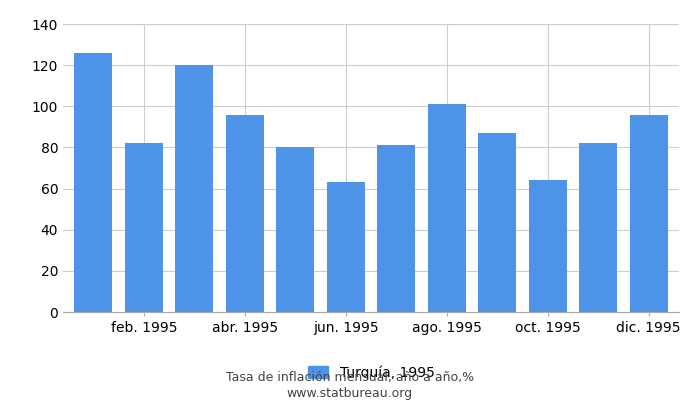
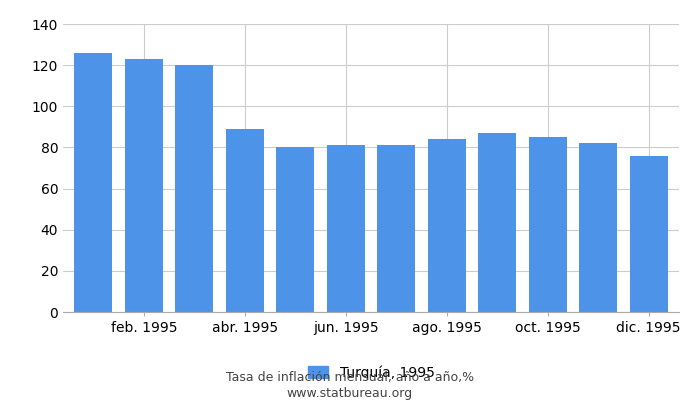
feb. 1995: 82 -> 123
abr. 1995: 96 -> 89
jun. 1995: 63 -> 81
ago. 1995: 101 -> 84
oct. 1995: 64 -> 85
dic. 1995: 96 -> 76
